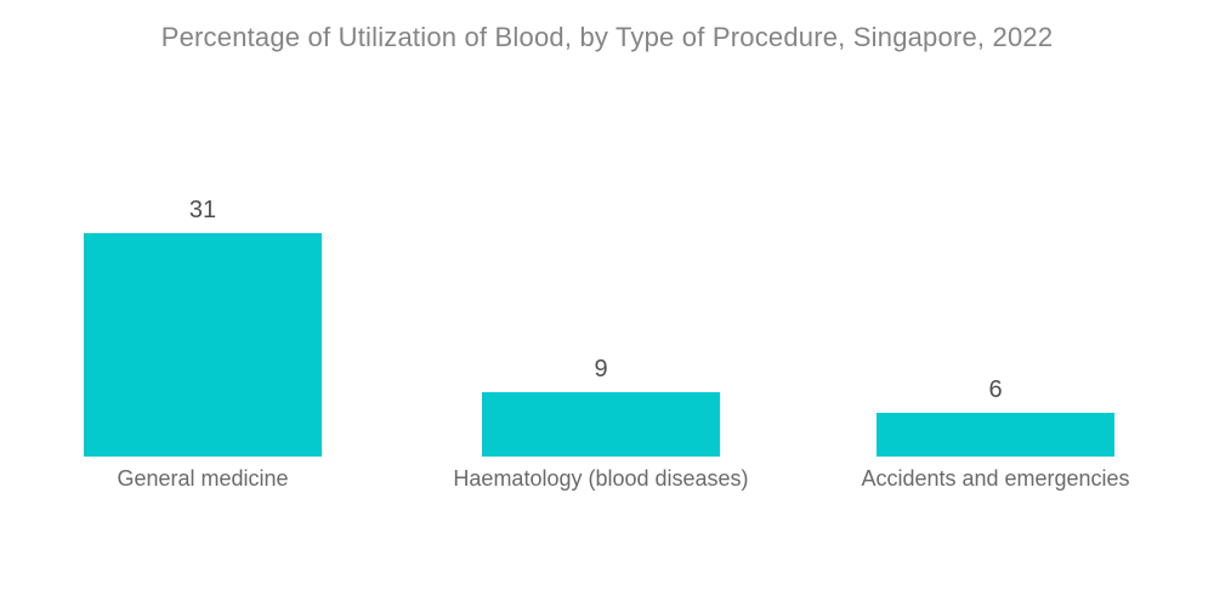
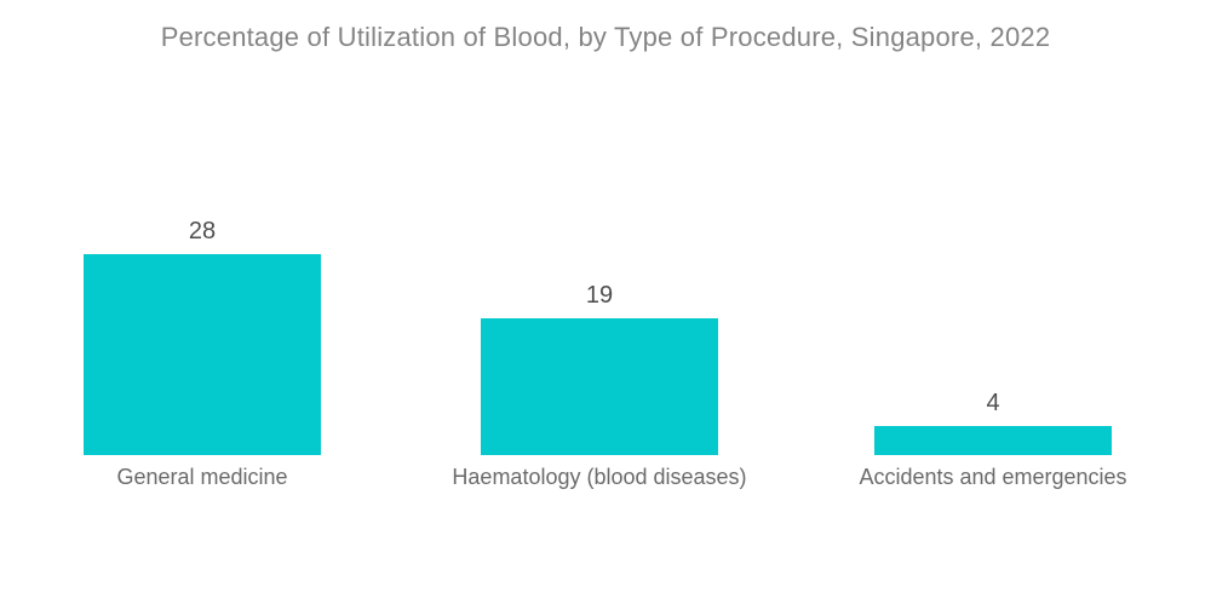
General medicine: 31 -> 28
Haematology (blood diseases): 9 -> 19
Accidents and emergencies: 6 -> 4
